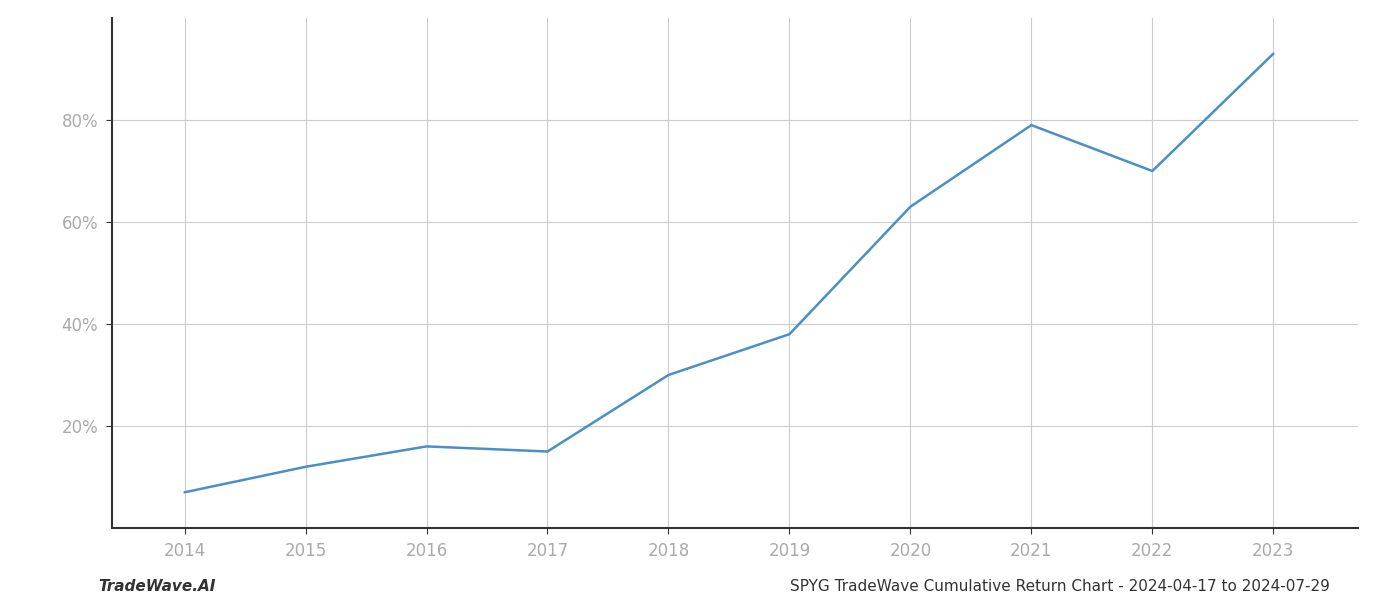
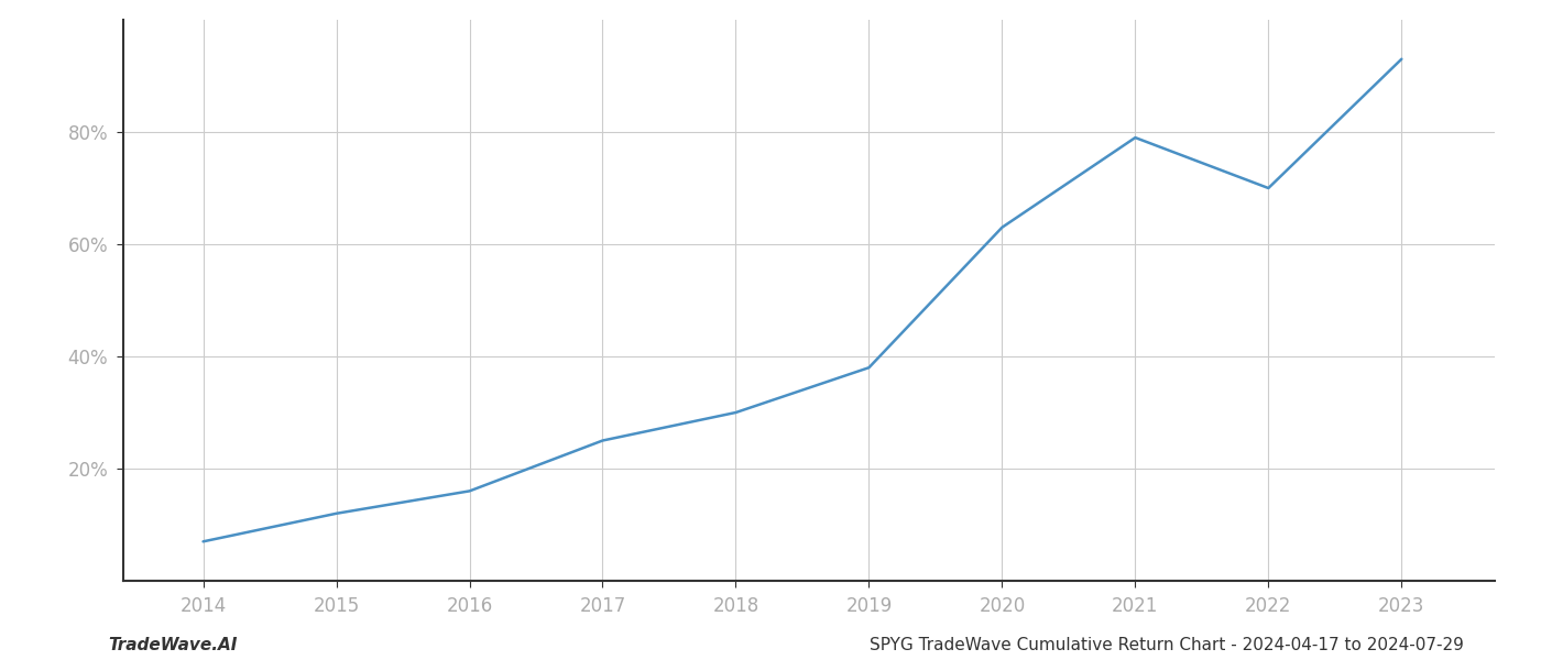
2017: 15% -> 25%
